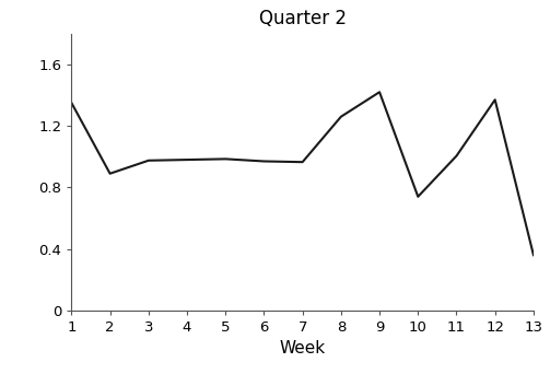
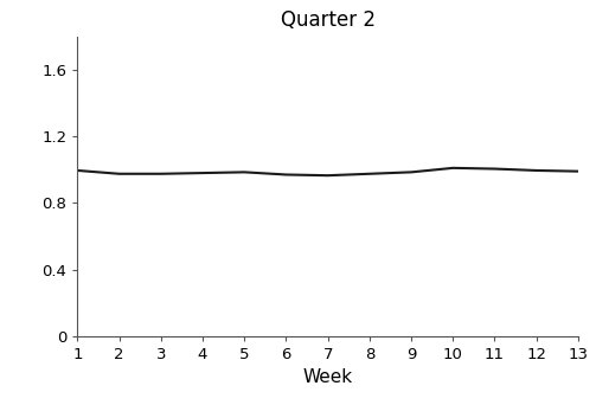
1: 1.35 -> 0.99
2: 0.89 -> 0.97
8: 1.26 -> 0.97
9: 1.42 -> 0.98
10: 0.74 -> 1.01
12: 1.37 -> 0.99
13: 0.36 -> 0.99
